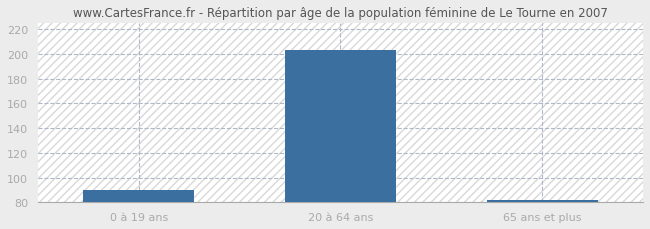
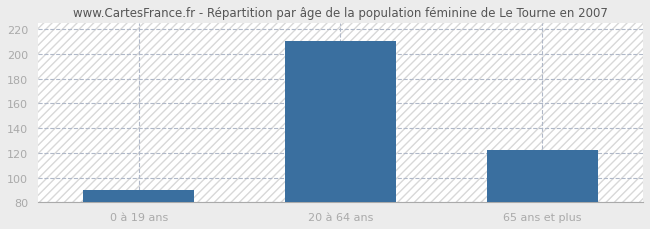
20 à 64 ans: 203 -> 210
65 ans et plus: 82 -> 122
